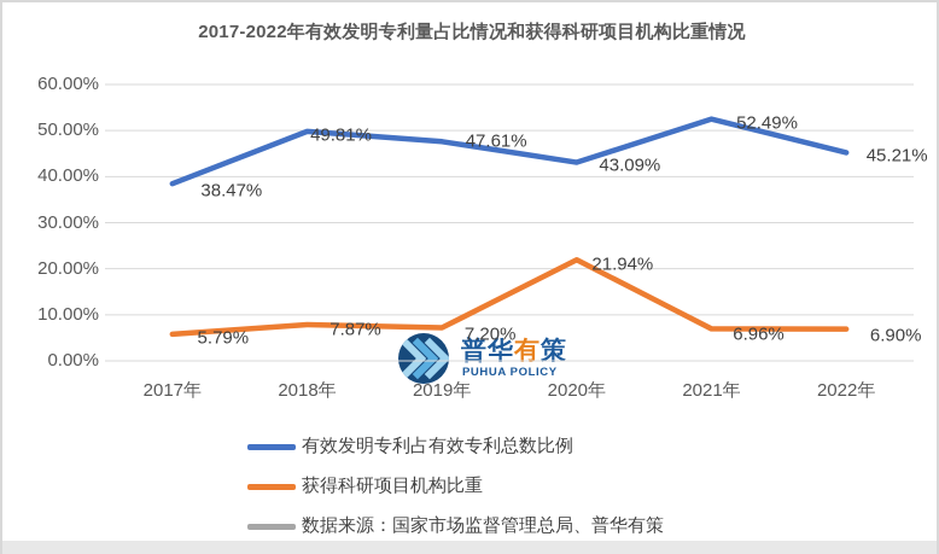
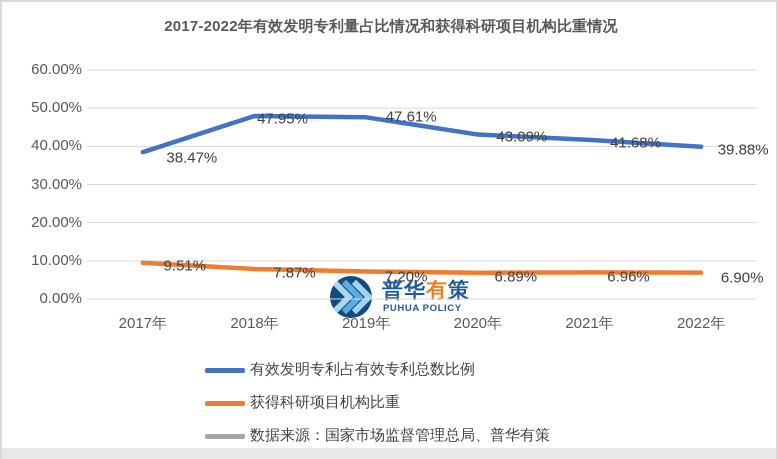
获得科研项目机构比重/2017年: 5.79% -> 9.51%
有效发明专利占有效专利总数比例/2018年: 49.81% -> 47.95%
获得科研项目机构比重/2020年: 21.94% -> 6.89%
有效发明专利占有效专利总数比例/2021年: 52.49% -> 41.68%
有效发明专利占有效专利总数比例/2022年: 45.21% -> 39.88%
